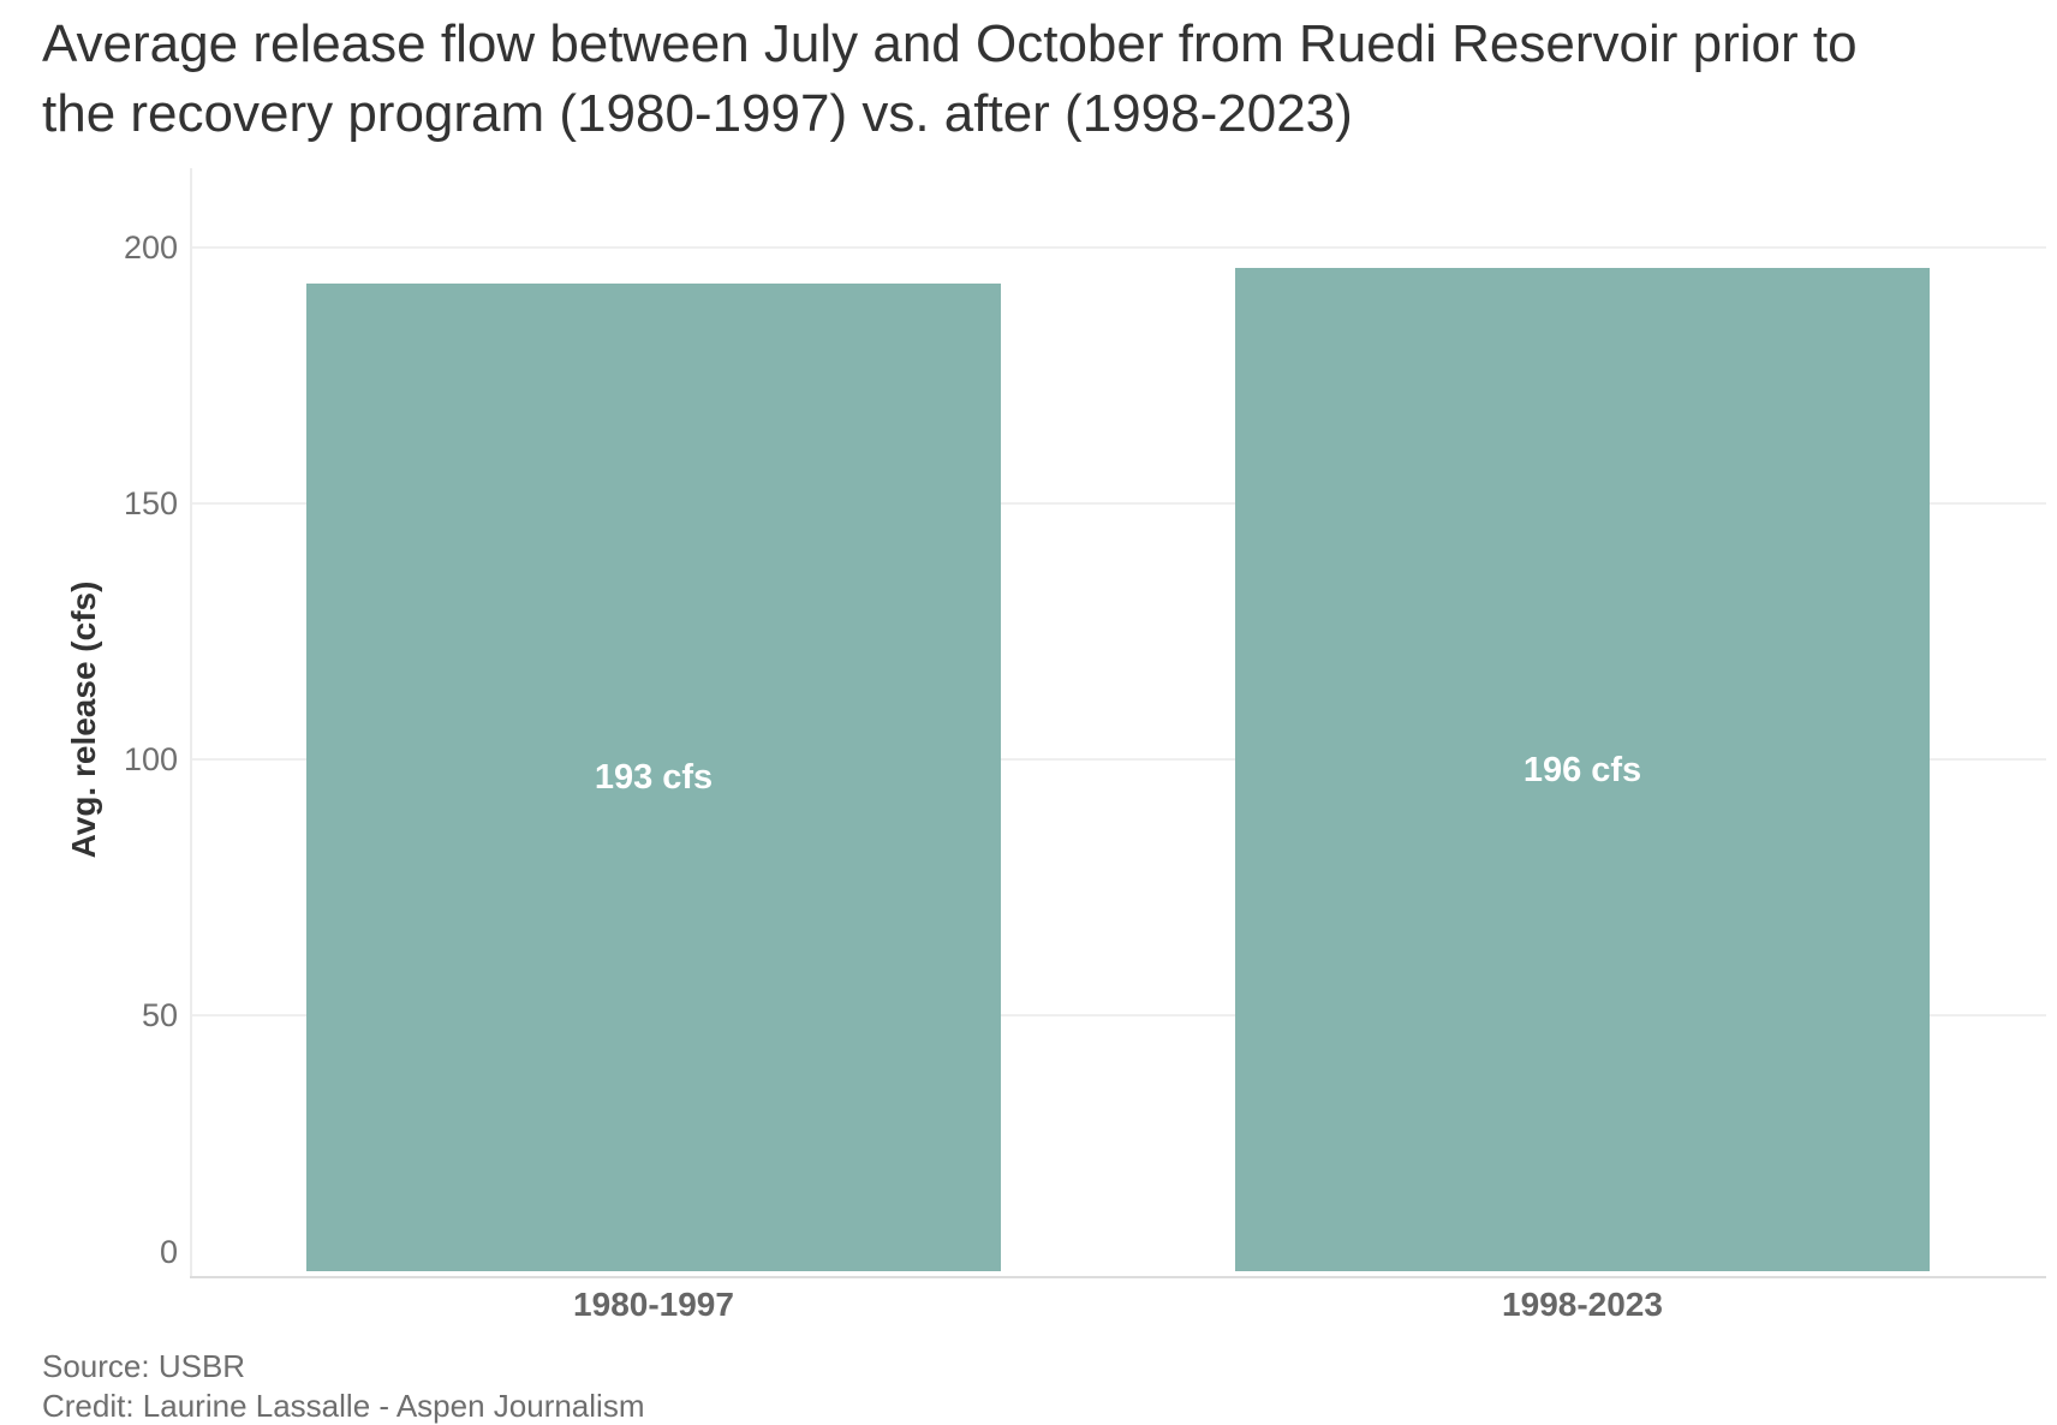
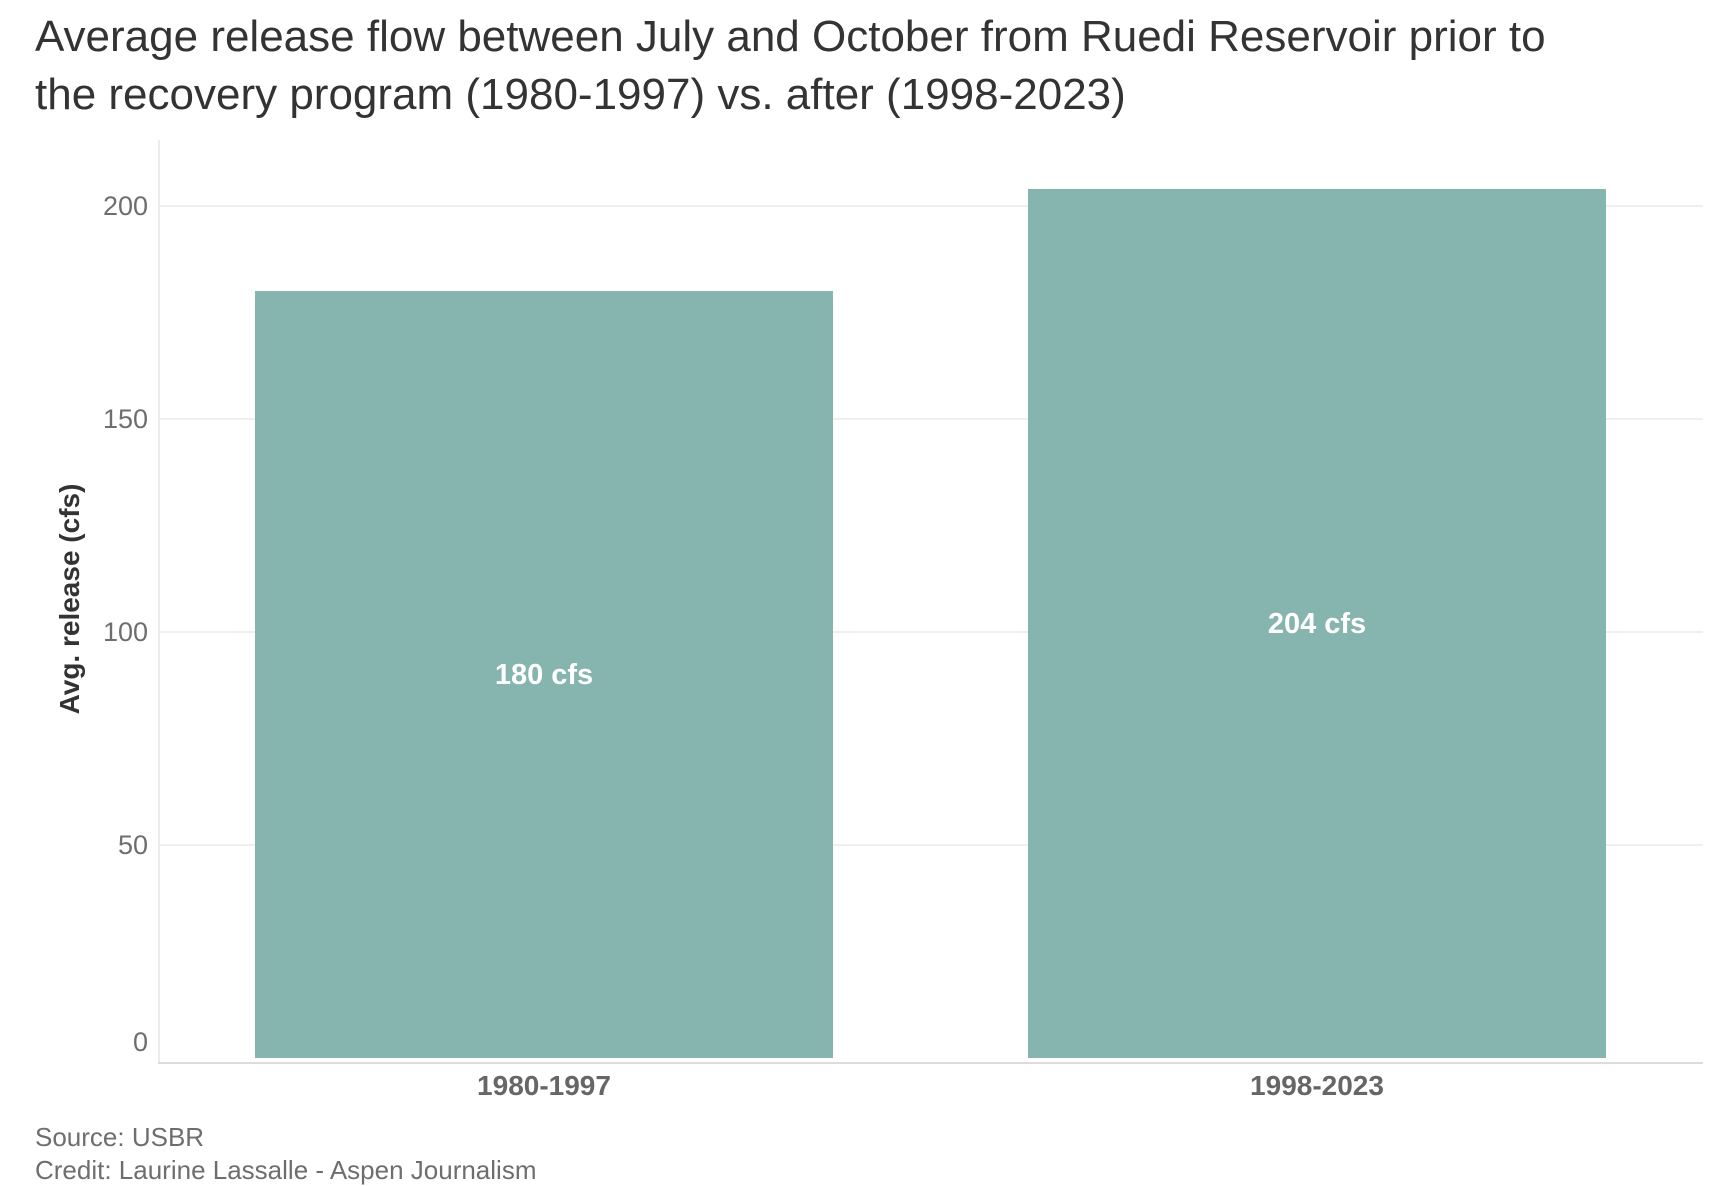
1980-1997: 193 -> 180
1998-2023: 196 -> 204
